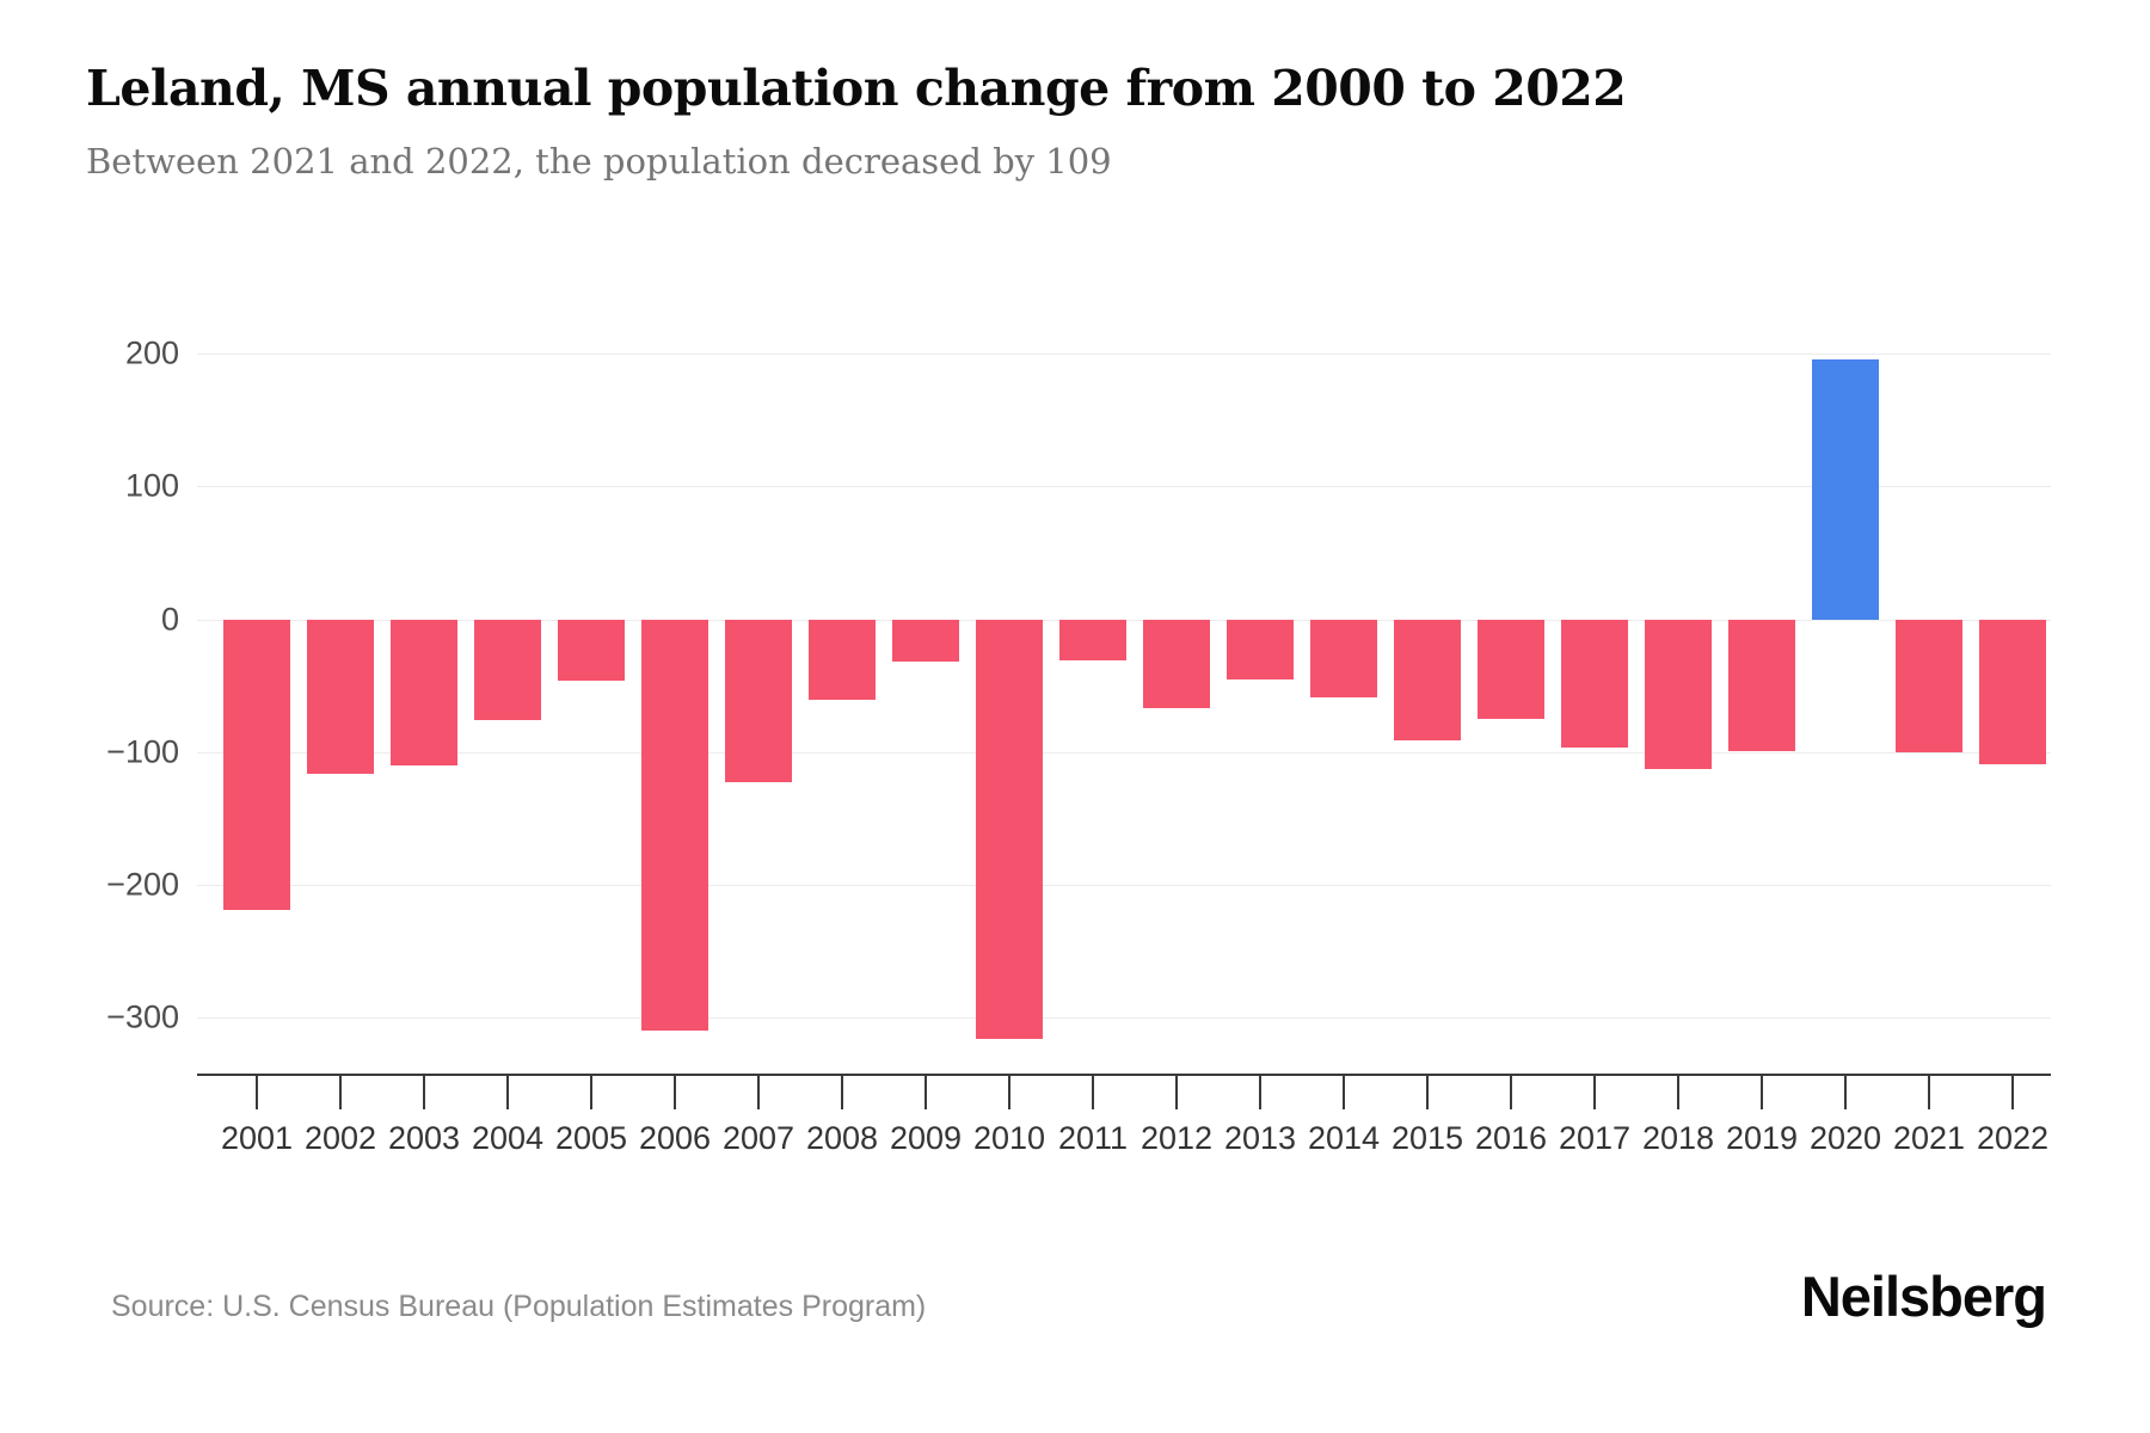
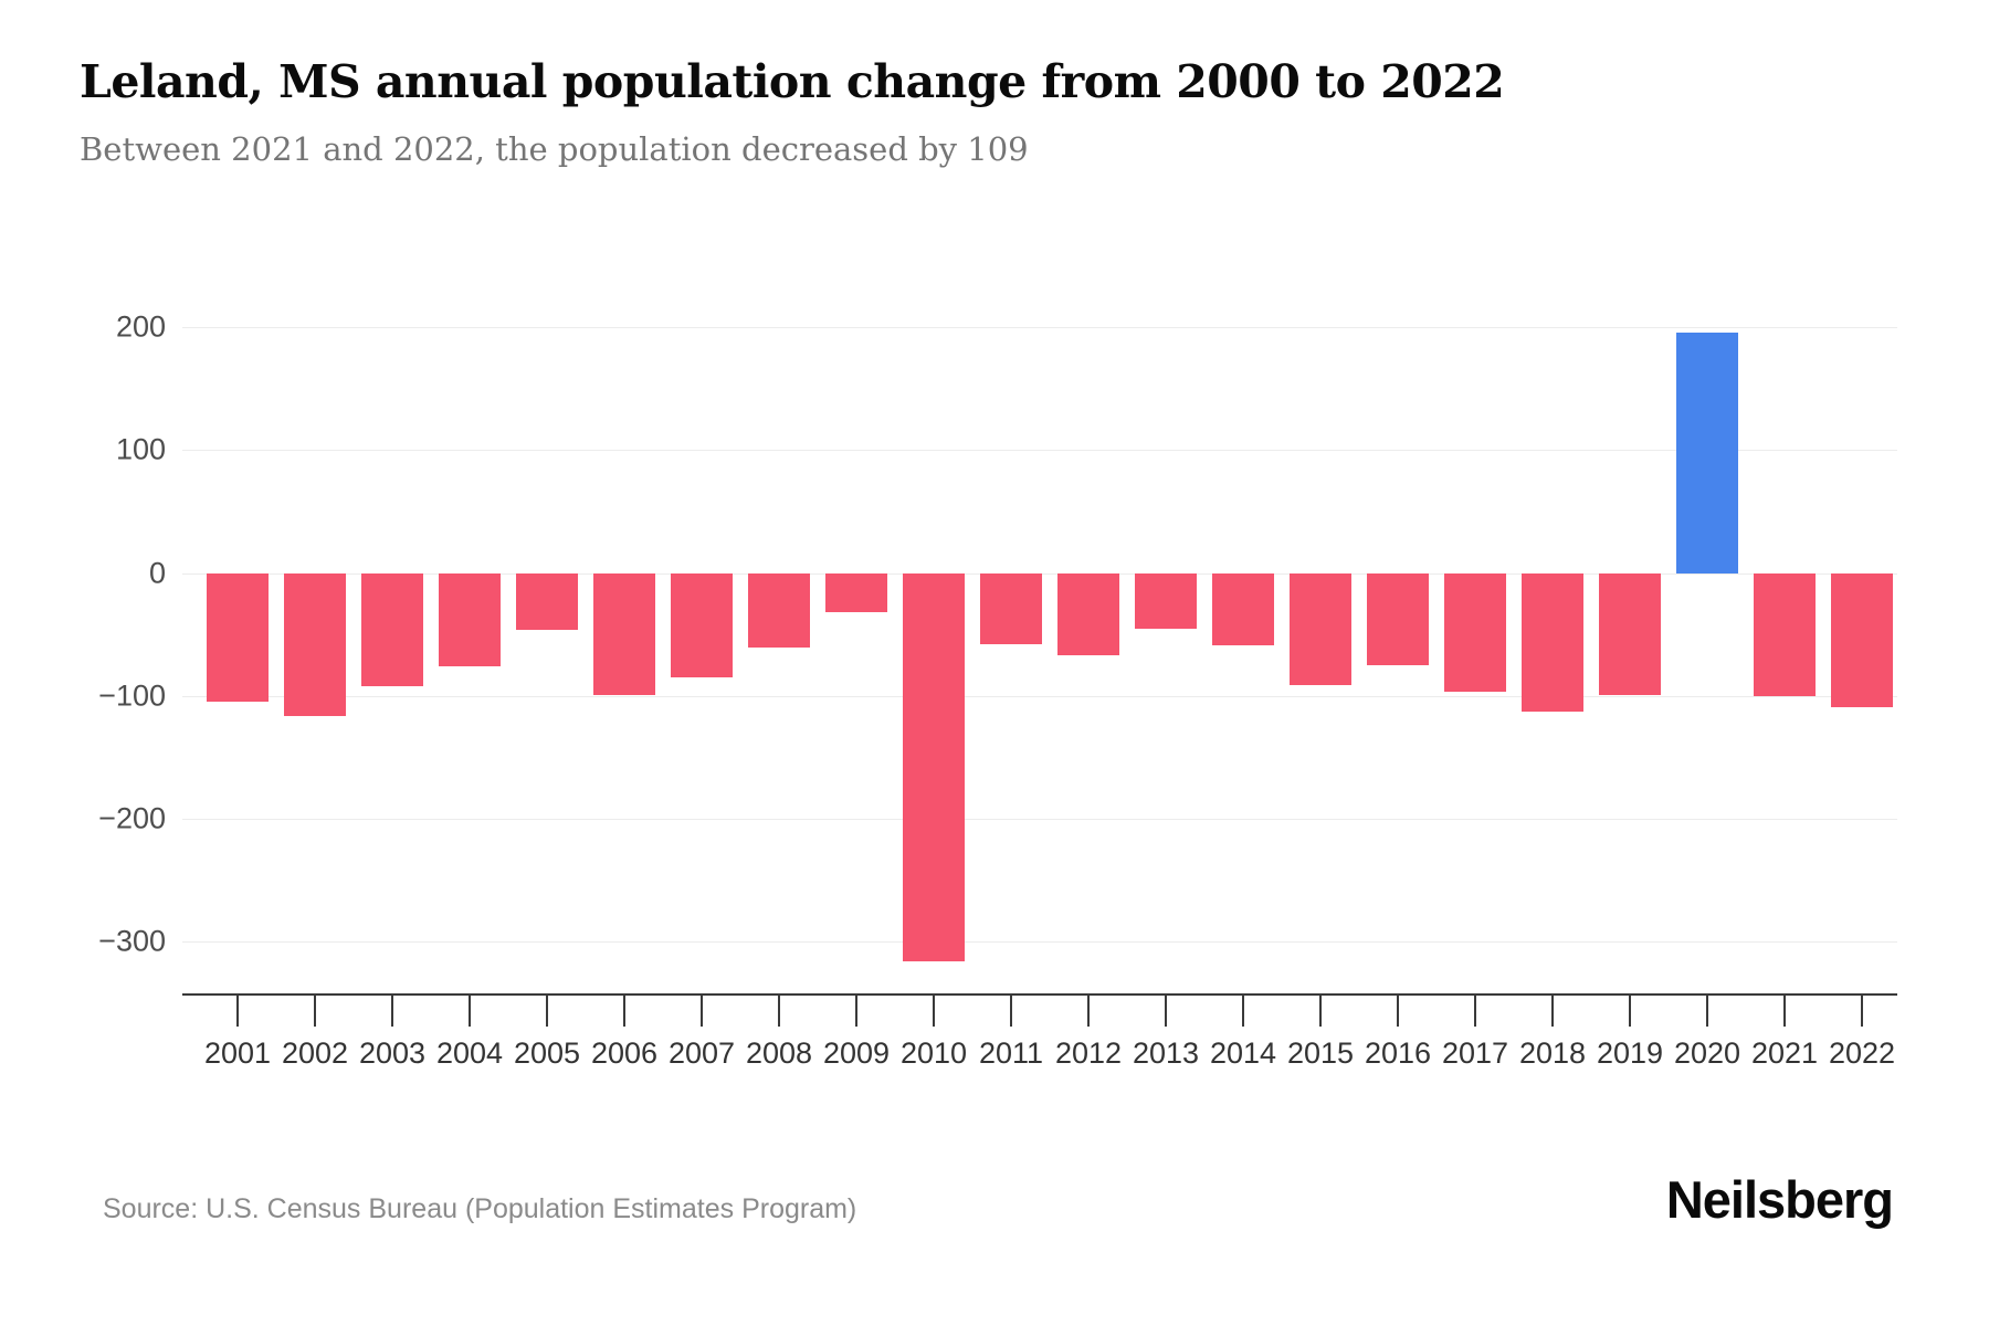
2001: -219 -> -105
2003: -110 -> -92
2006: -310 -> -99
2007: -123 -> -85
2011: -31 -> -58
